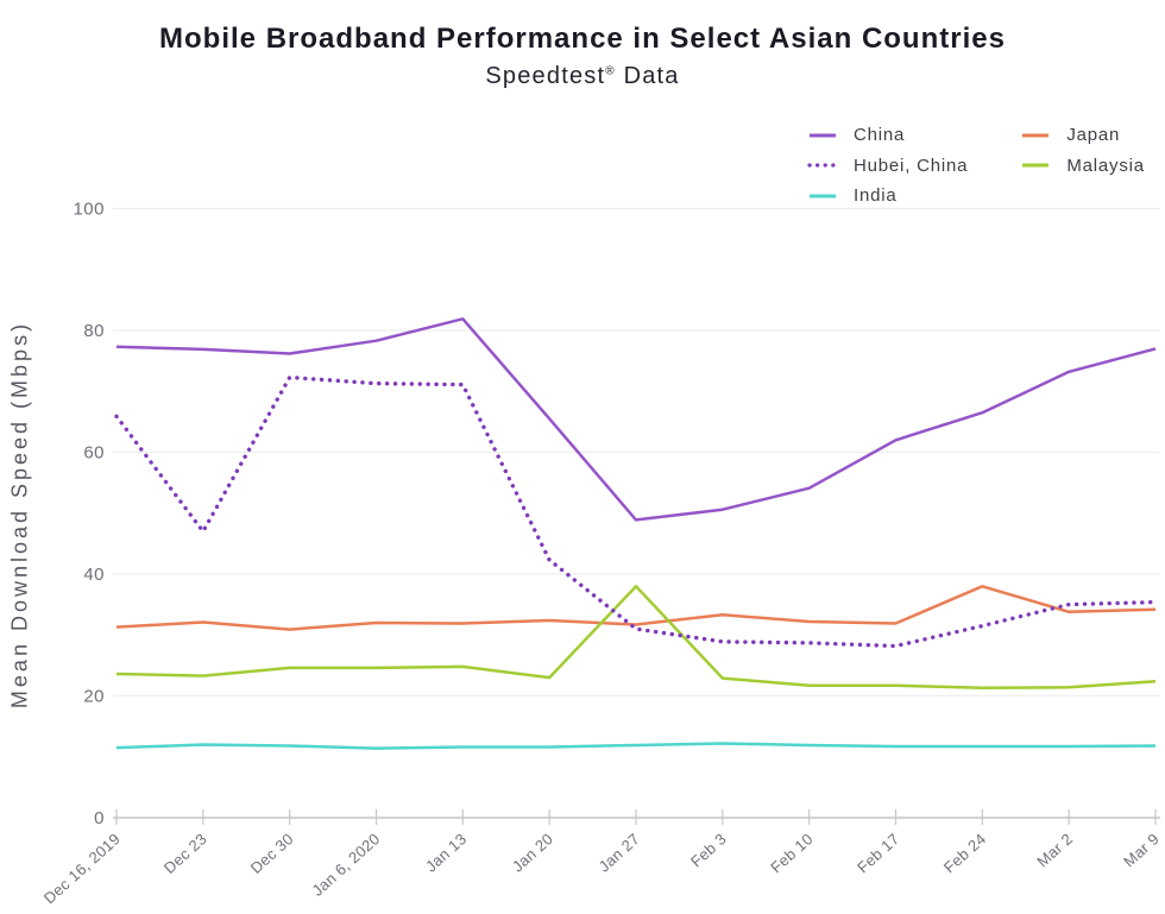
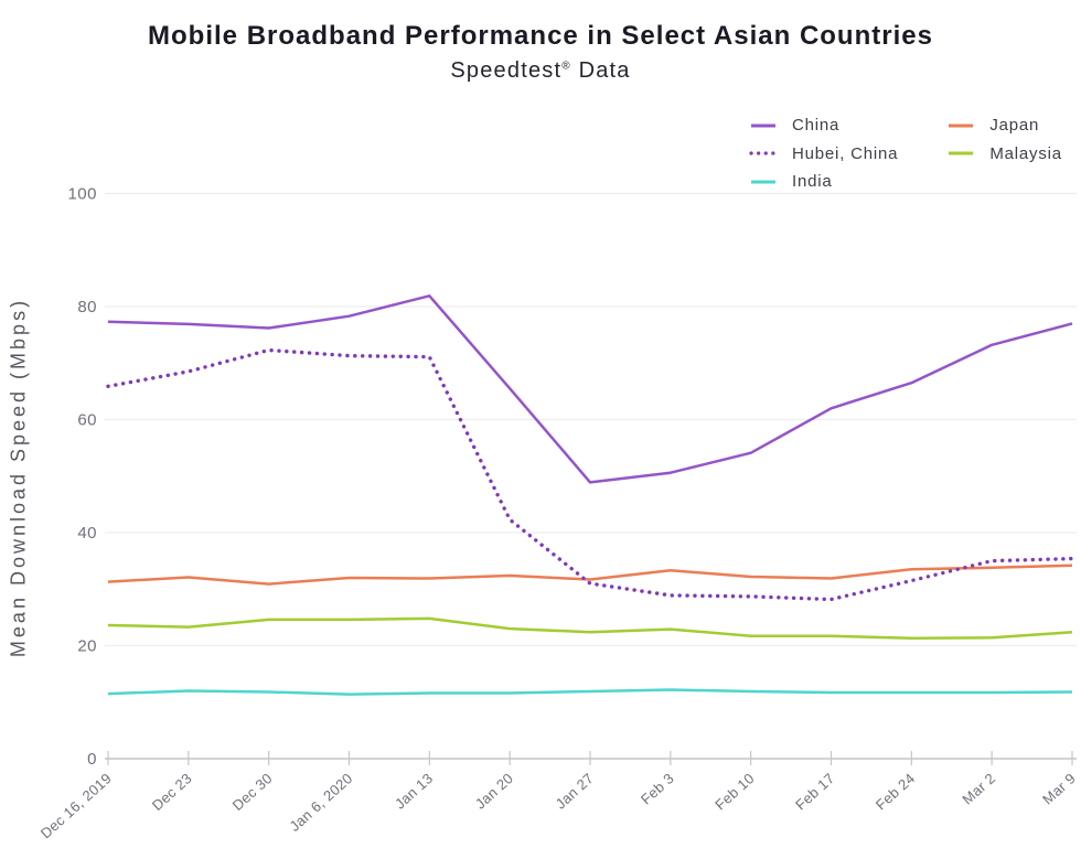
Hubei, China/Dec 23: 47 -> 68
Malaysia/Jan 27: 38 -> 22
Japan/Feb 24: 38 -> 34
